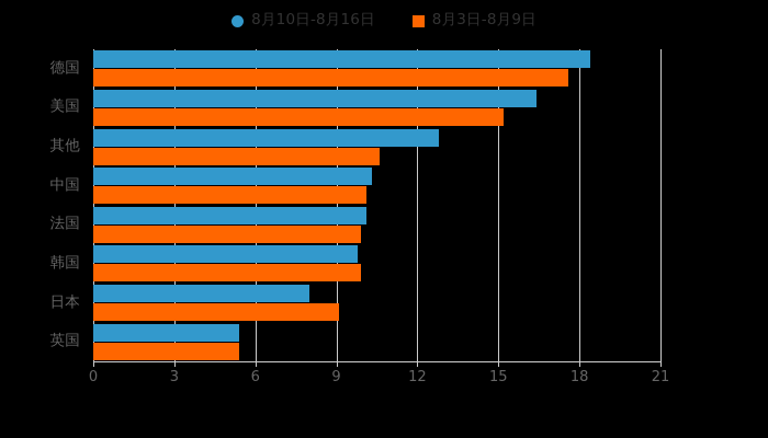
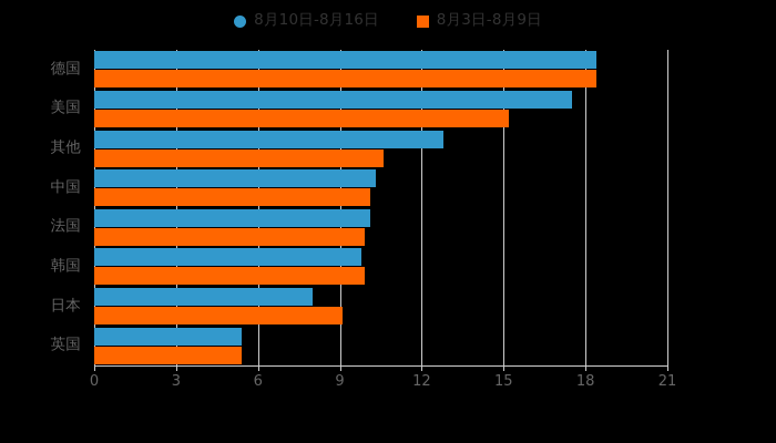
8月3日-8月9日/德国: 17.6 -> 18.4
8月10日-8月16日/美国: 16.4 -> 17.5
